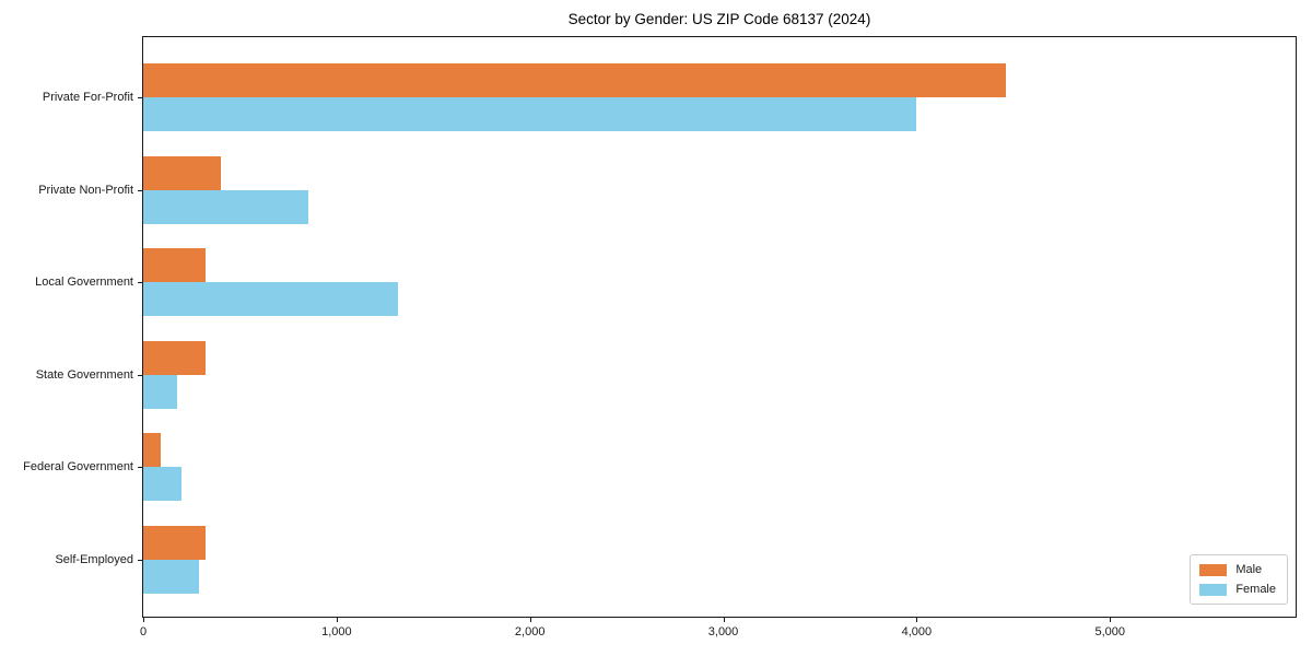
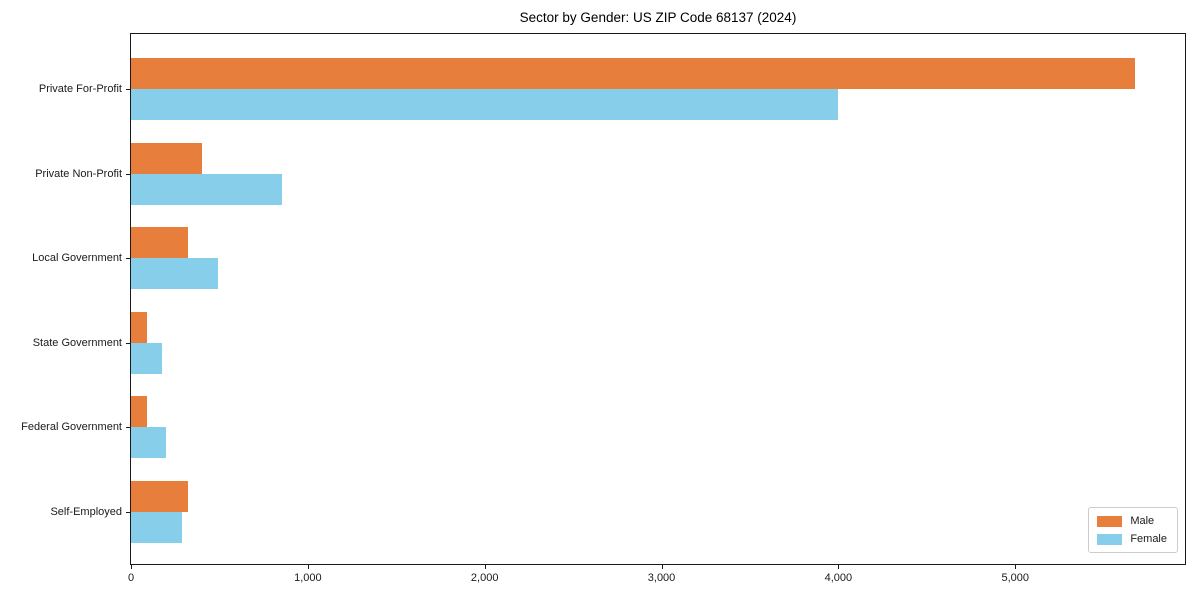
Male/Private For-Profit: 4460 -> 5680
Female/Local Government: 1320 -> 490
Male/State Government: 320 -> 90
